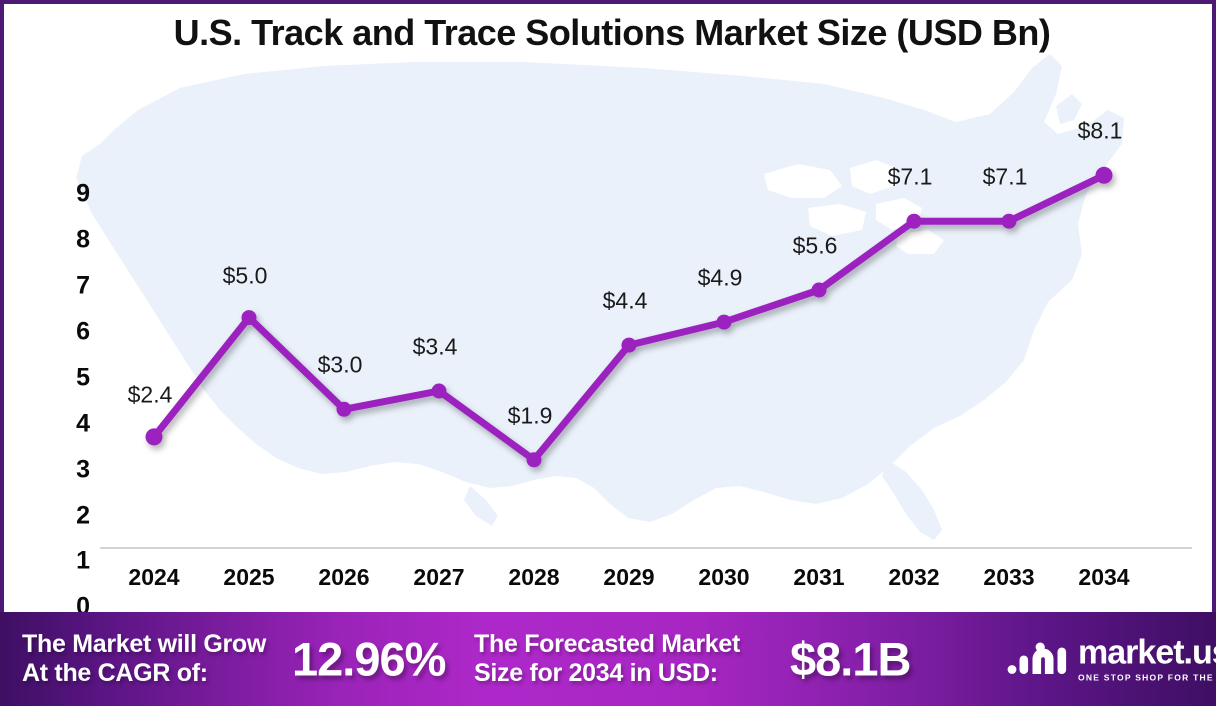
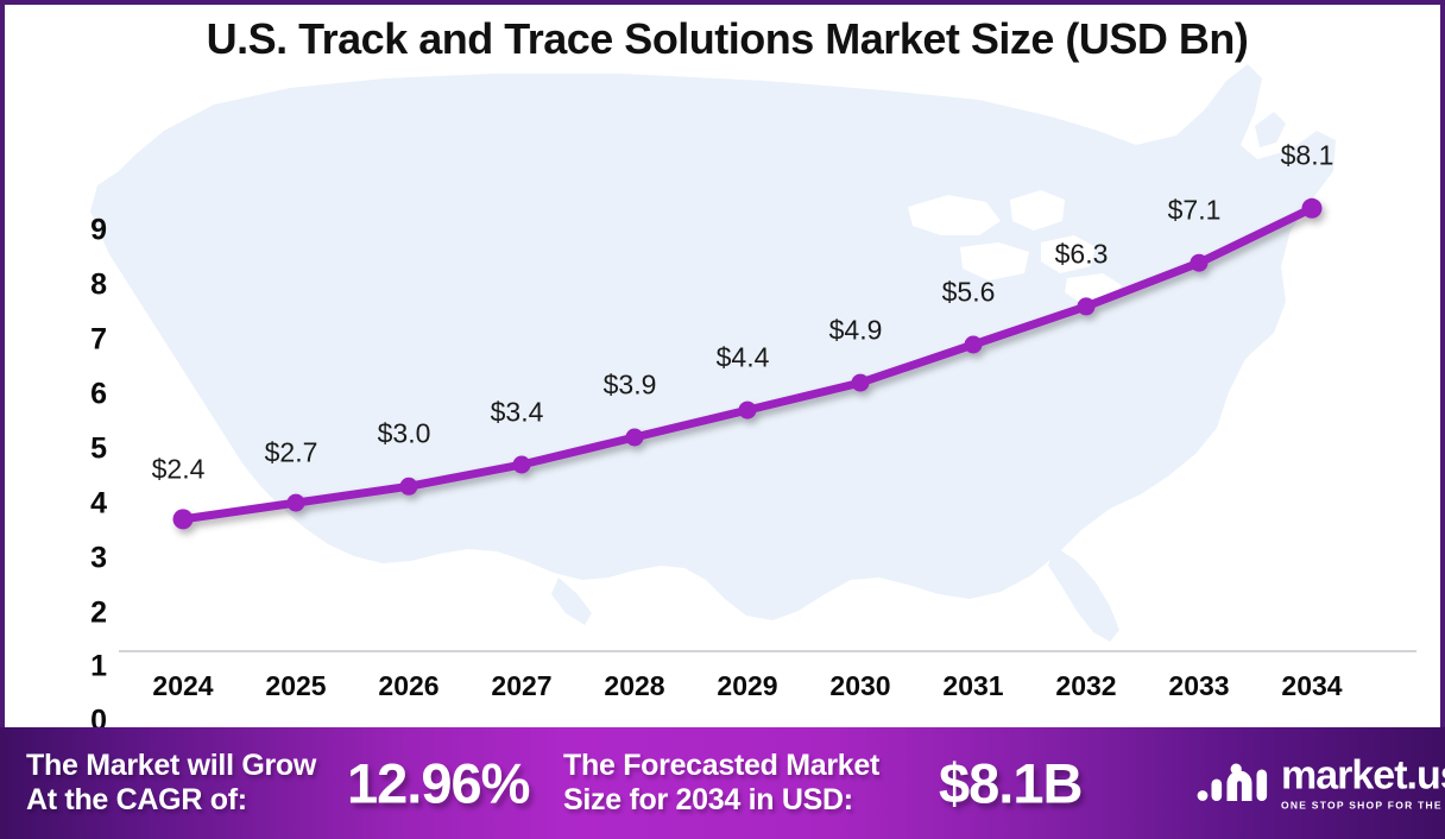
2025: $5.0 -> $2.7
2028: $1.9 -> $3.9
2032: $7.1 -> $6.3
